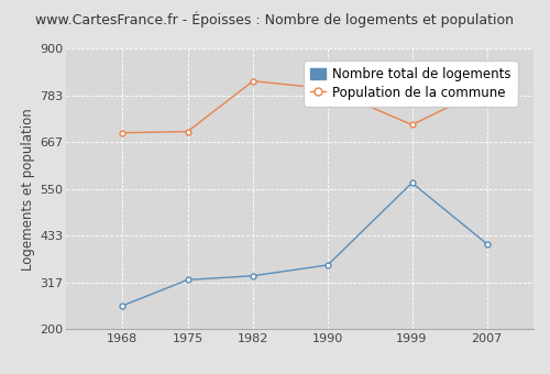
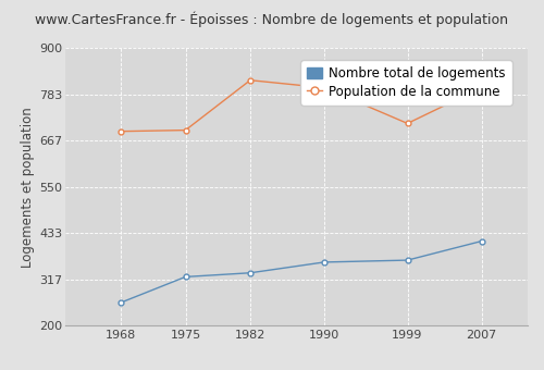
Nombre total de logements/1999: 565 -> 365
